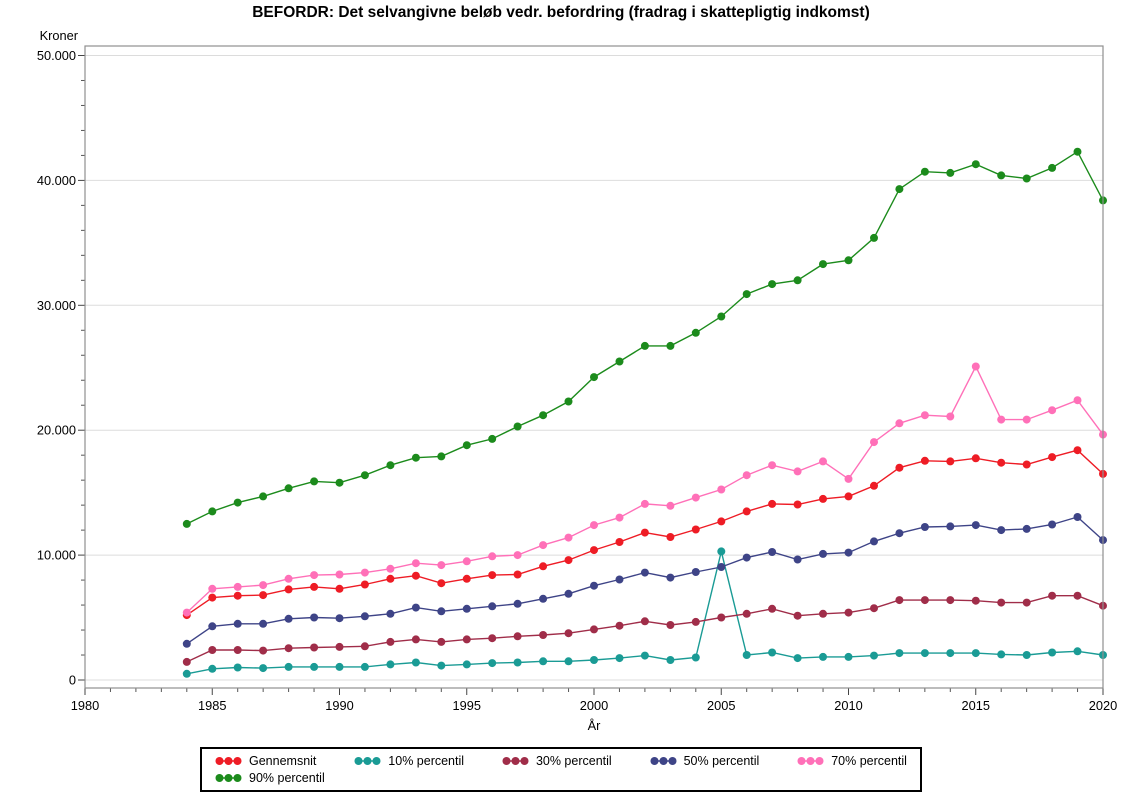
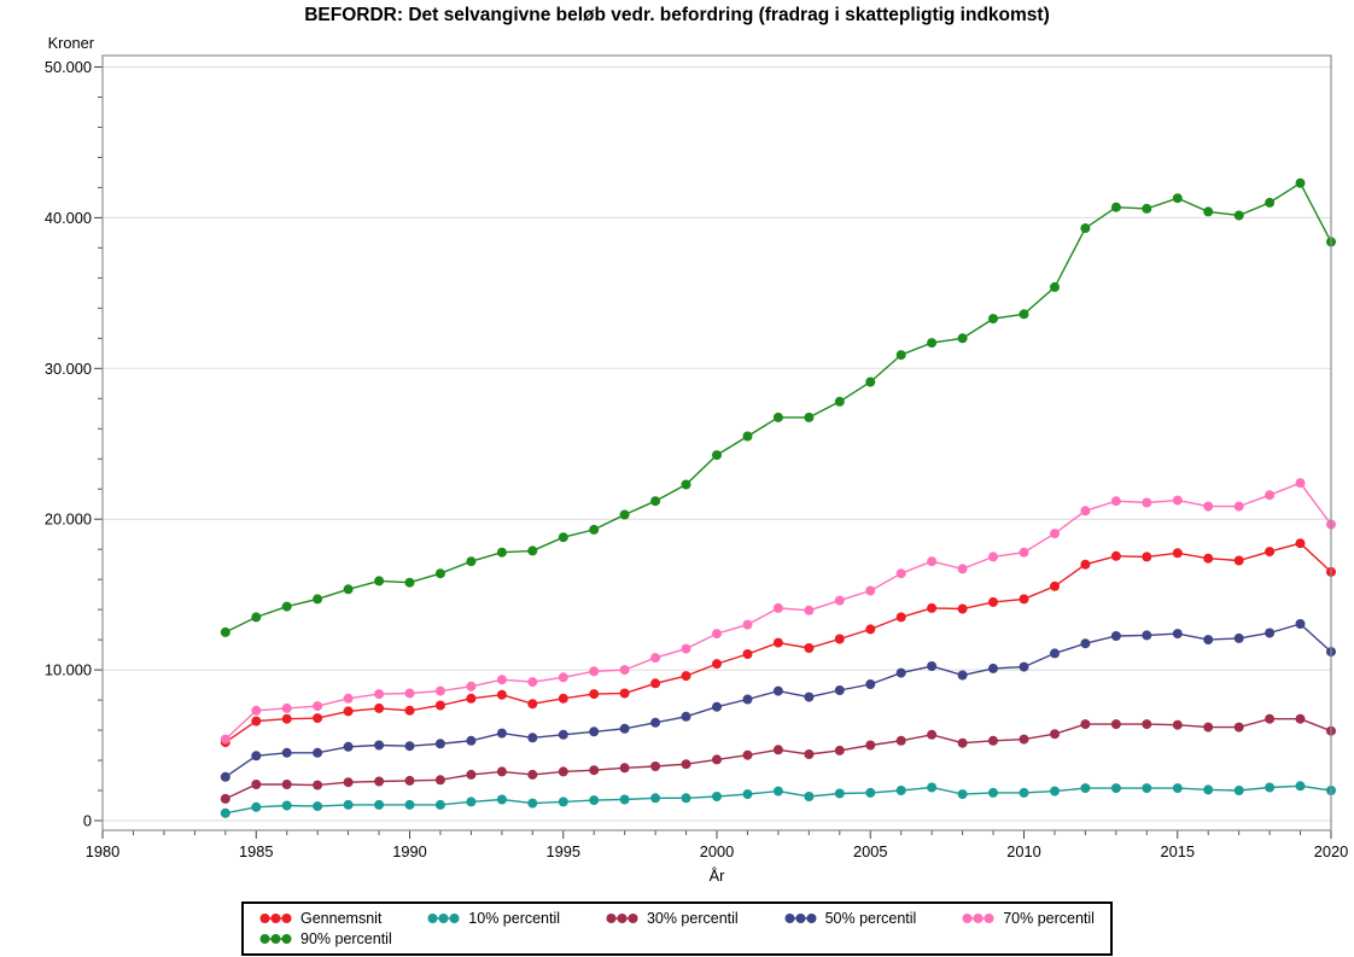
10% percentil/2005: 10300 -> 1800
70% percentil/2010: 16100 -> 17800
70% percentil/2015: 25100 -> 21200
